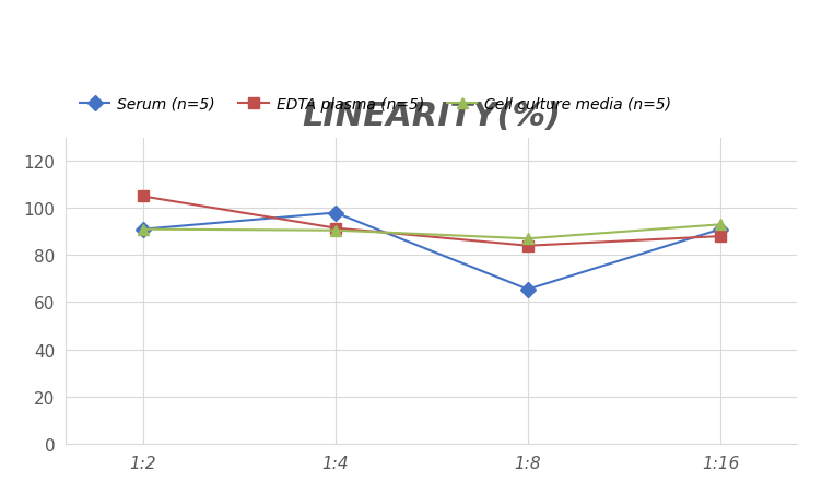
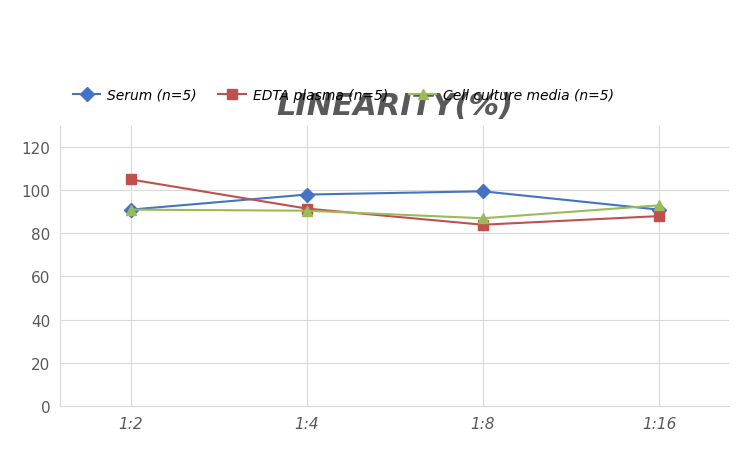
Serum (n=5)/1:8: 65.5 -> 99.5
